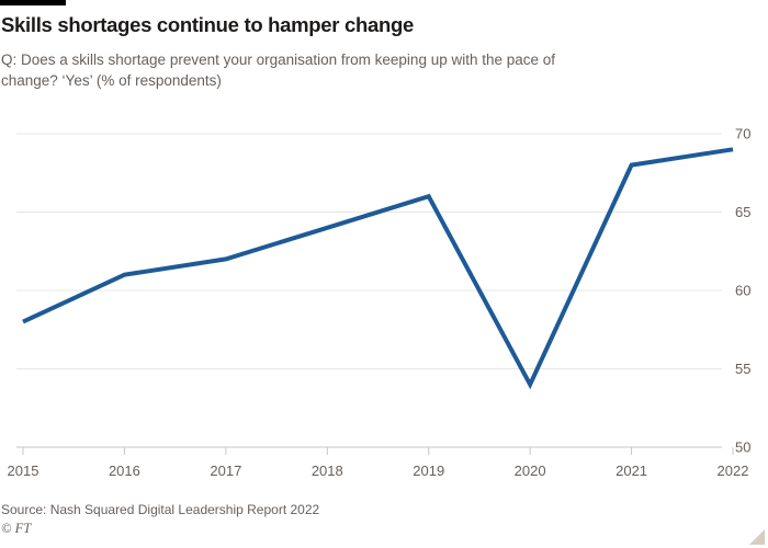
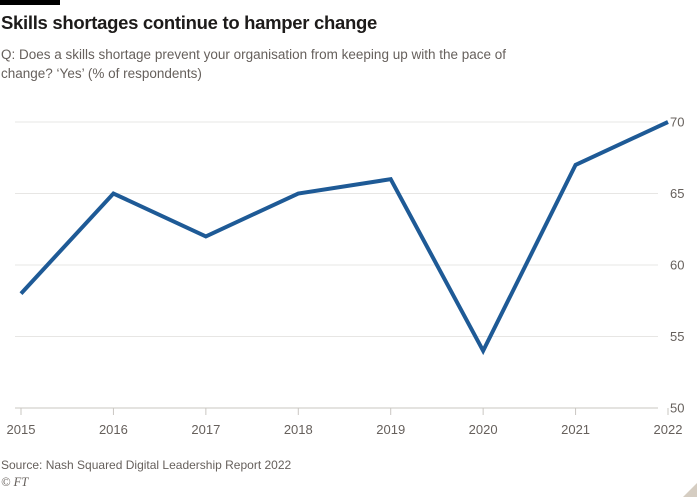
2016: 61 -> 65
2018: 64 -> 65
2021: 68 -> 67
2022: 69 -> 70
